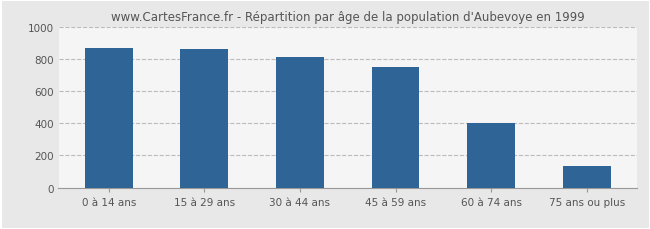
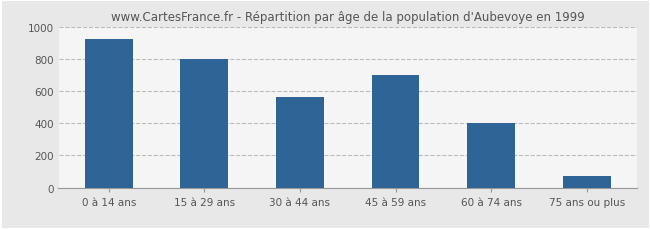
0 à 14 ans: 870 -> 920
15 à 29 ans: 860 -> 800
30 à 44 ans: 810 -> 560
45 à 59 ans: 750 -> 700
75 ans ou plus: 140 -> 70
